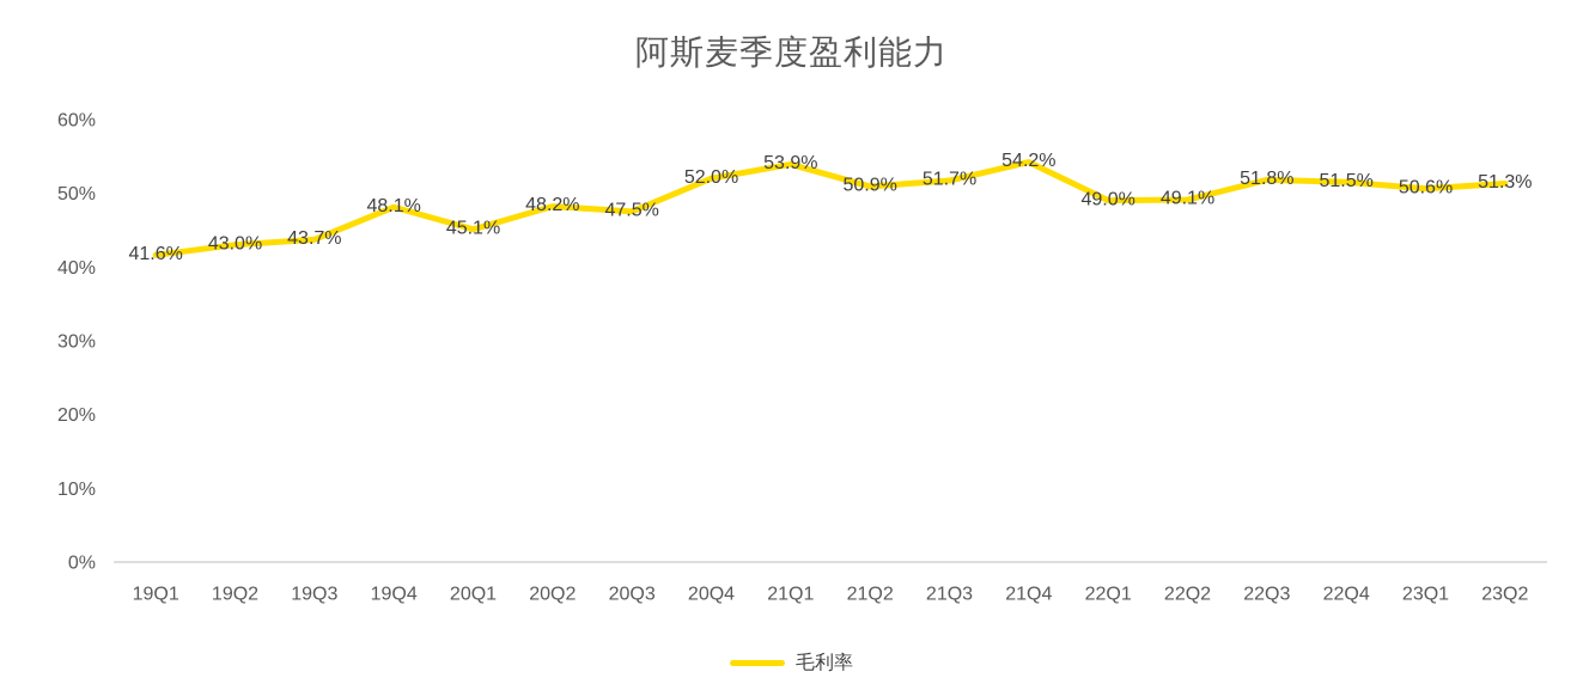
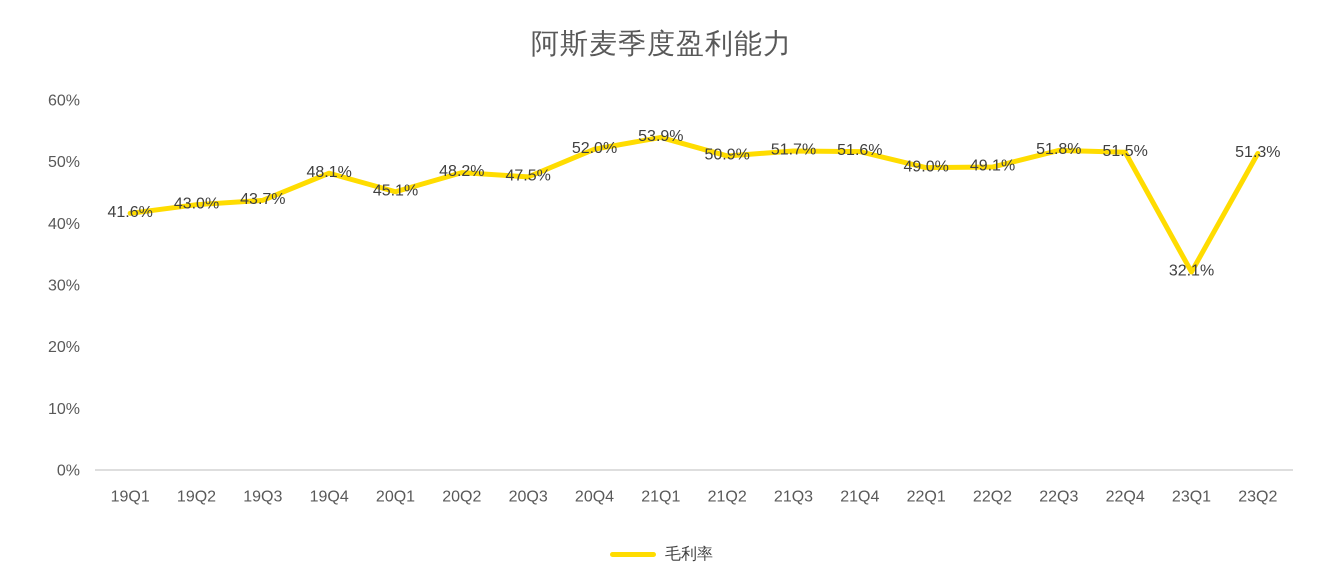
21Q4: 54.2% -> 51.6%
23Q1: 50.6% -> 32.1%
